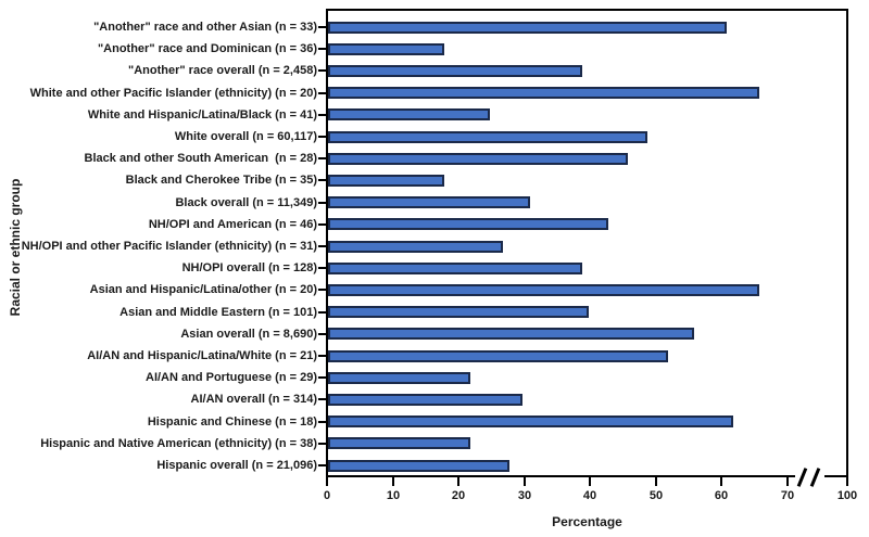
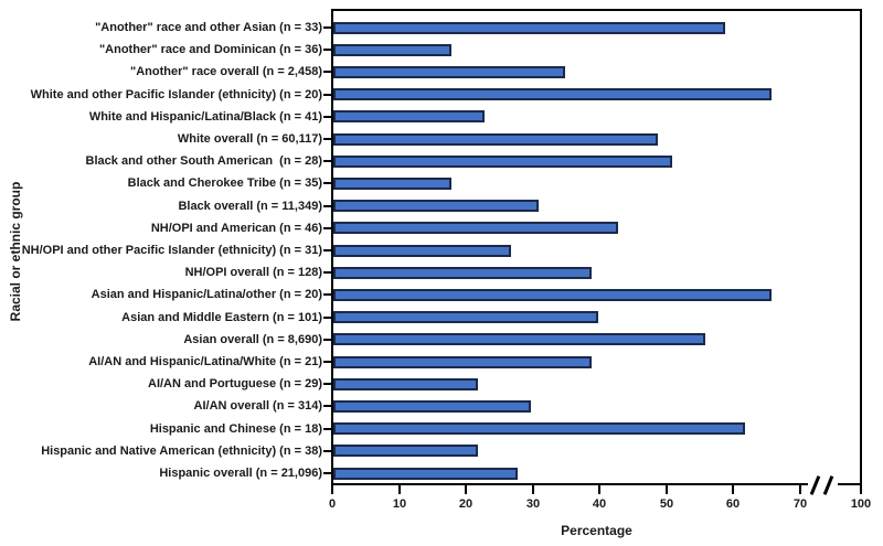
"Another" race and other Asian (n = 33): 60 -> 58
"Another" race overall (n = 2,458): 38 -> 34
White and Hispanic/Latina/Black (n = 41): 24 -> 22
Black and other South American (n = 28): 45 -> 50
AI/AN and Hispanic/Latina/White (n = 21): 51 -> 38
